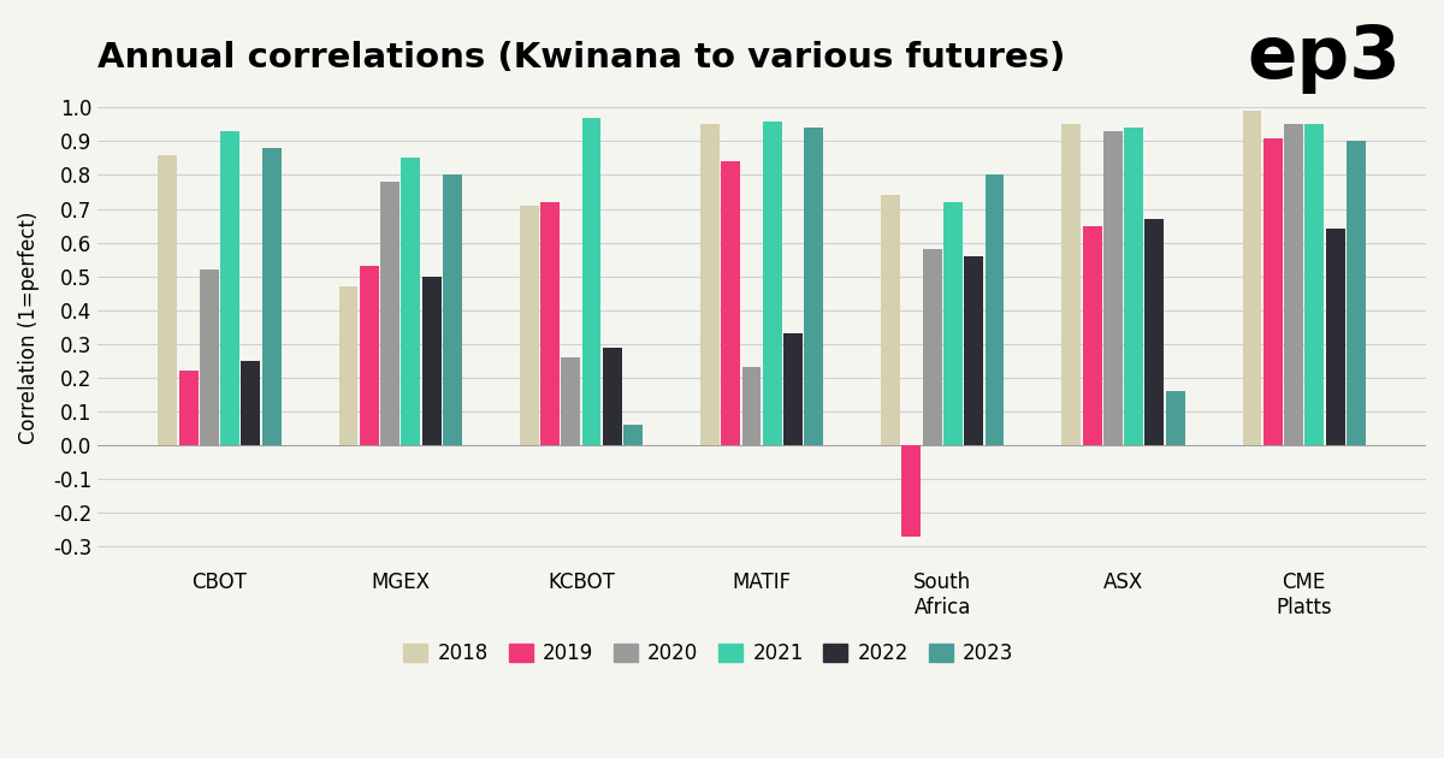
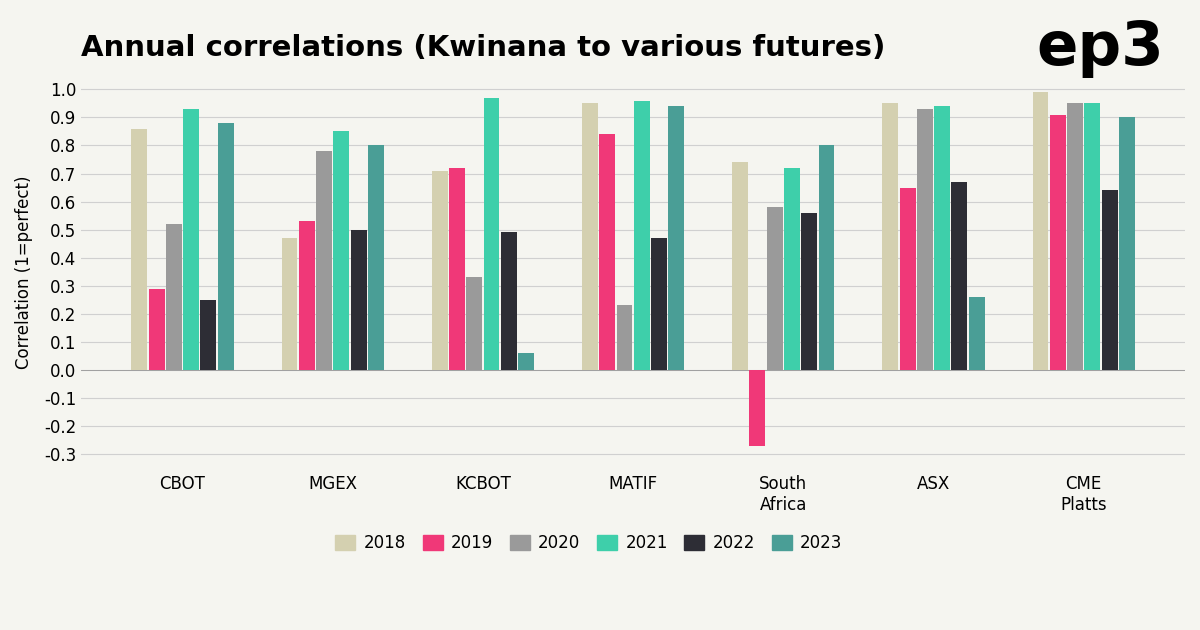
2019/CBOT: 0.22 -> 0.29
2020/KCBOT: 0.26 -> 0.33
2022/KCBOT: 0.29 -> 0.49
2022/MATIF: 0.33 -> 0.47
2023/ASX: 0.16 -> 0.26
